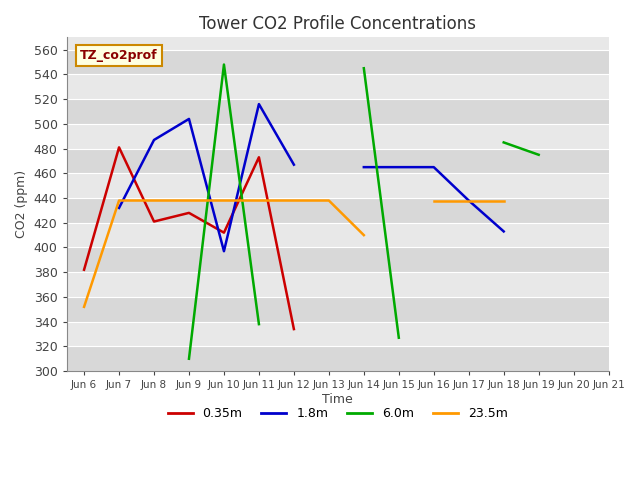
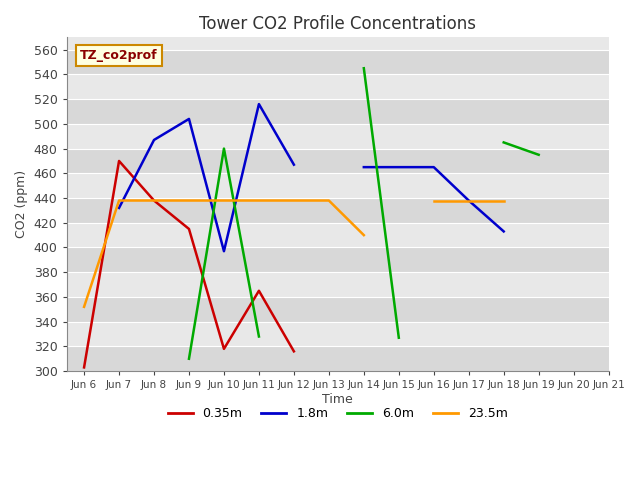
0.35m/Jun 6: 382 -> 303
0.35m/Jun 7: 481 -> 470
0.35m/Jun 8: 421 -> 438
0.35m/Jun 9: 428 -> 415
0.35m/Jun 10: 412 -> 318
6.0m/Jun 10: 548 -> 480
0.35m/Jun 11: 473 -> 365
6.0m/Jun 11: 338 -> 328
0.35m/Jun 12: 334 -> 316
